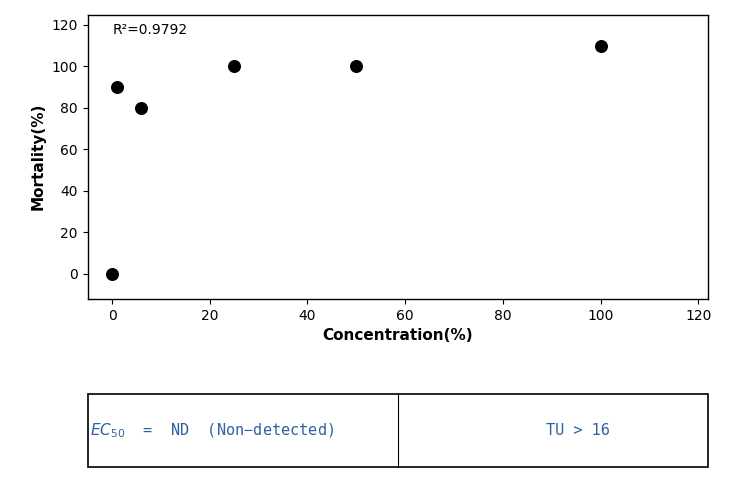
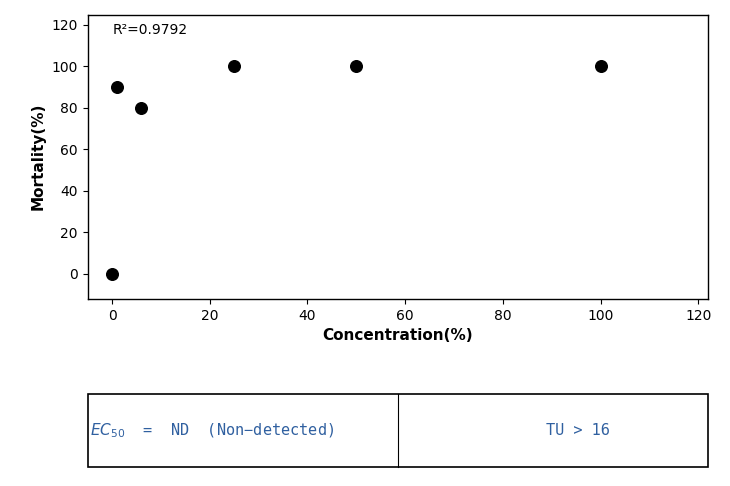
100: 110 -> 100
